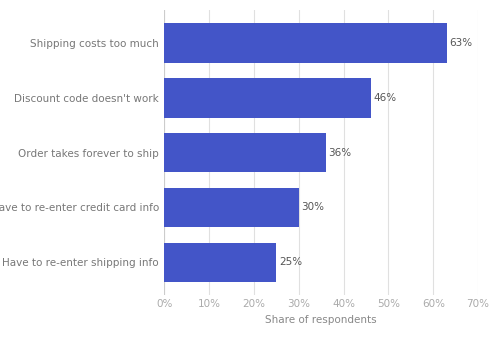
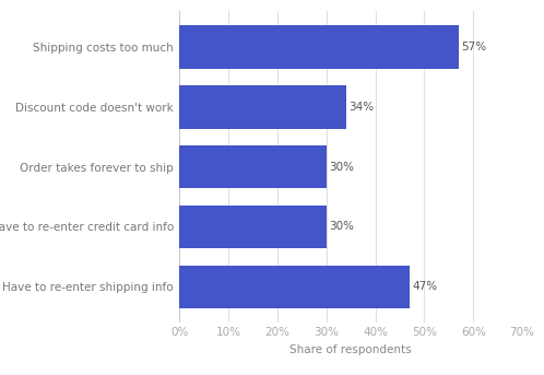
Shipping costs too much: 63% -> 57%
Discount code doesn't work: 46% -> 34%
Order takes forever to ship: 36% -> 30%
Have to re-enter shipping info: 25% -> 47%
